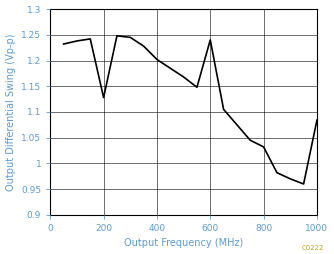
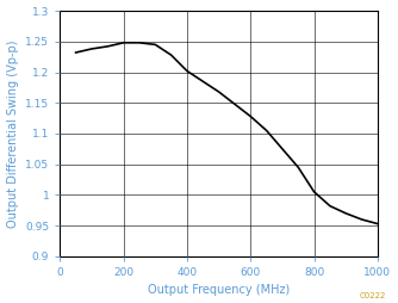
200: 1.128 -> 1.248
600: 1.240 -> 1.128
800: 1.032 -> 1.005
1000: 1.084 -> 0.953
